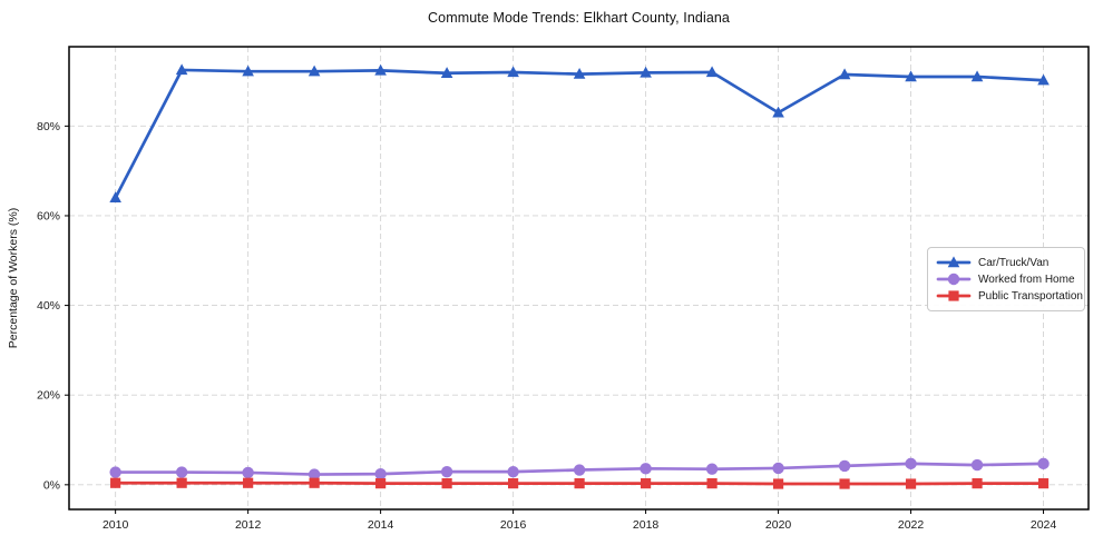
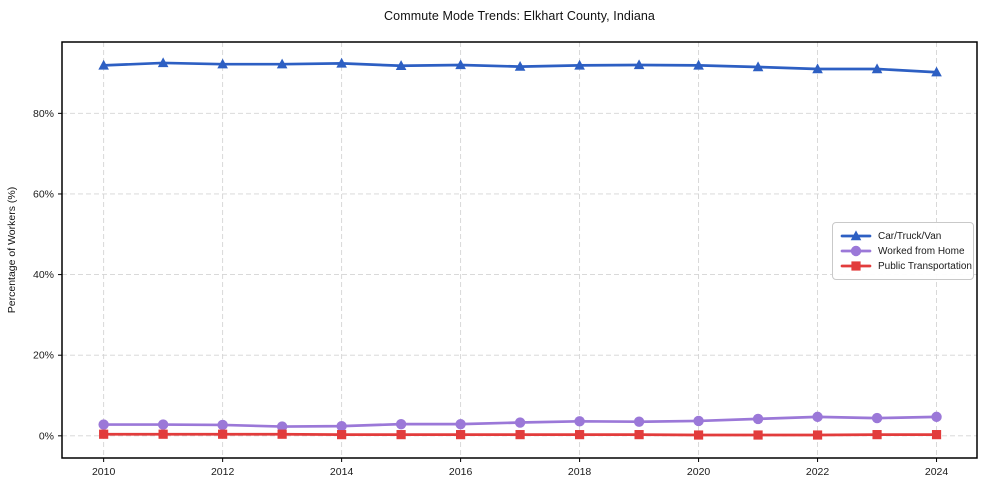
Car/Truck/Van/2010: 64% -> 92%
Car/Truck/Van/2020: 83% -> 92%
